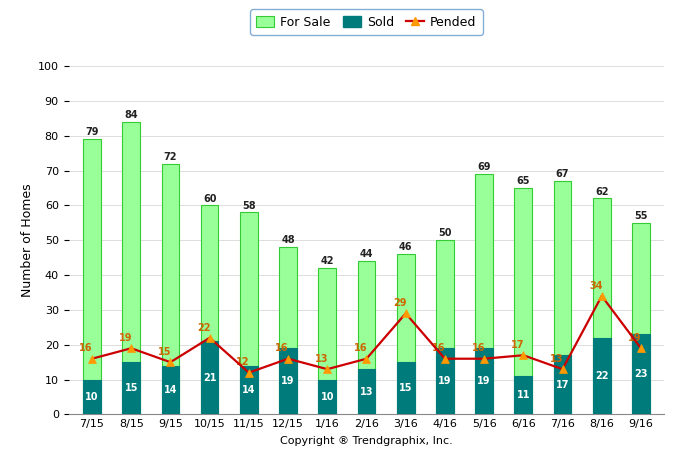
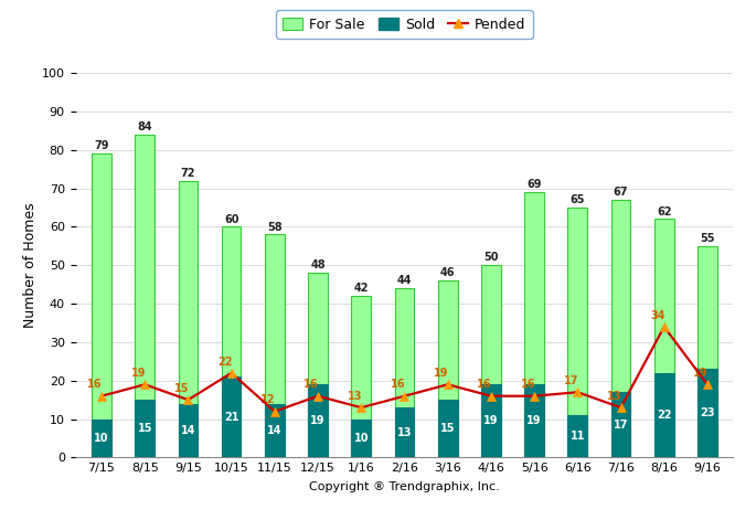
Pended/3/16: 29 -> 19
